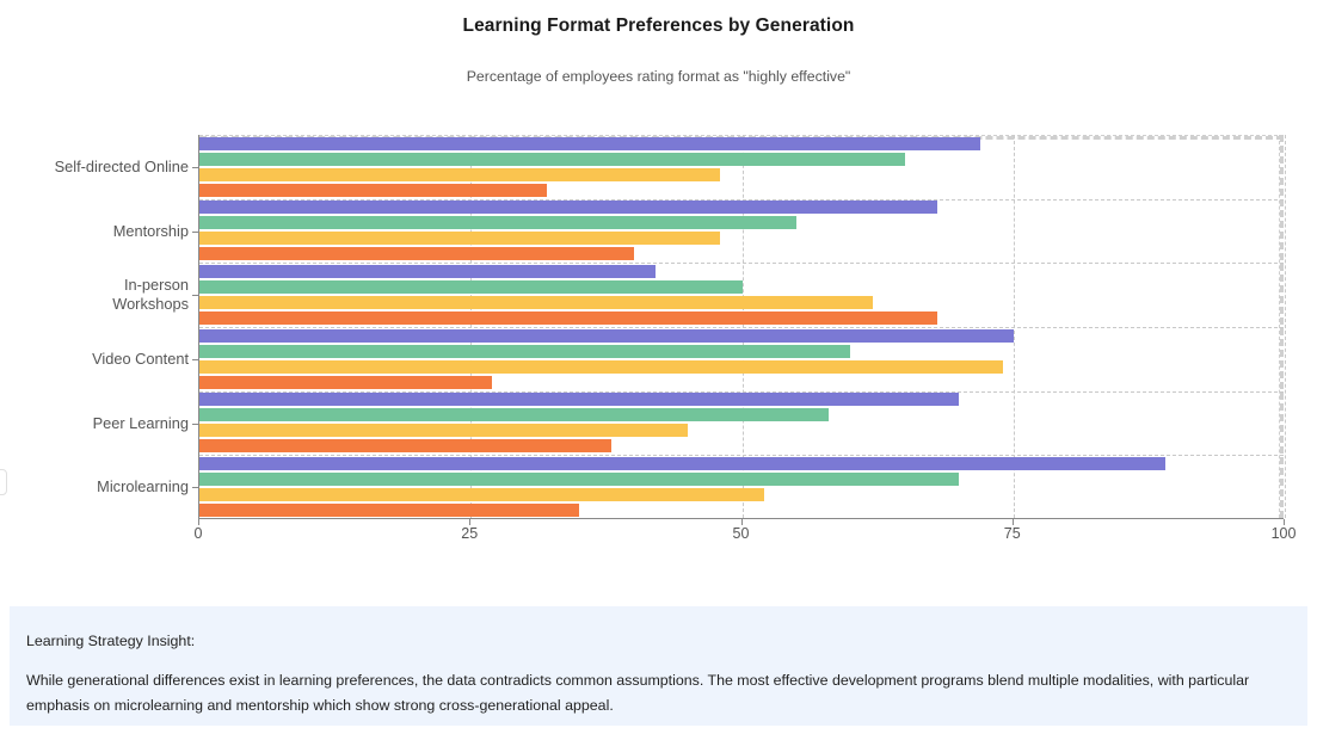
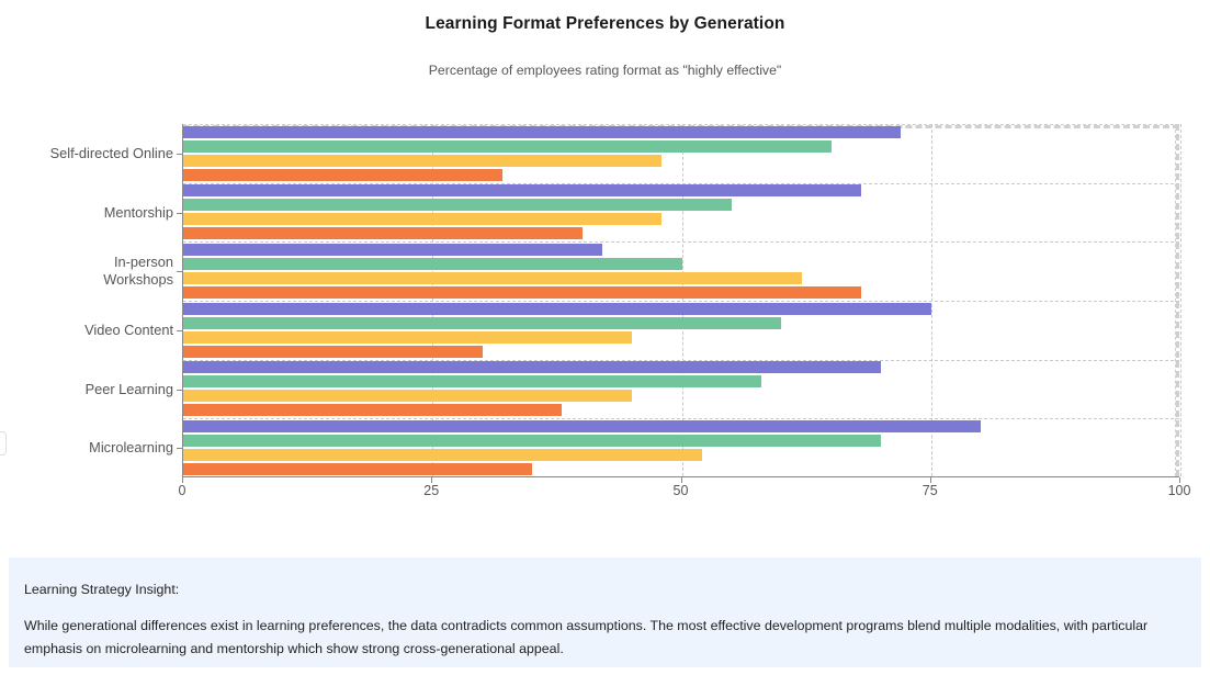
Gen X (43-58)/Video Content: 74 -> 45
Baby Boomers (59+)/Video Content: 27 -> 30
Gen Z (18-26)/Microlearning: 89 -> 80
